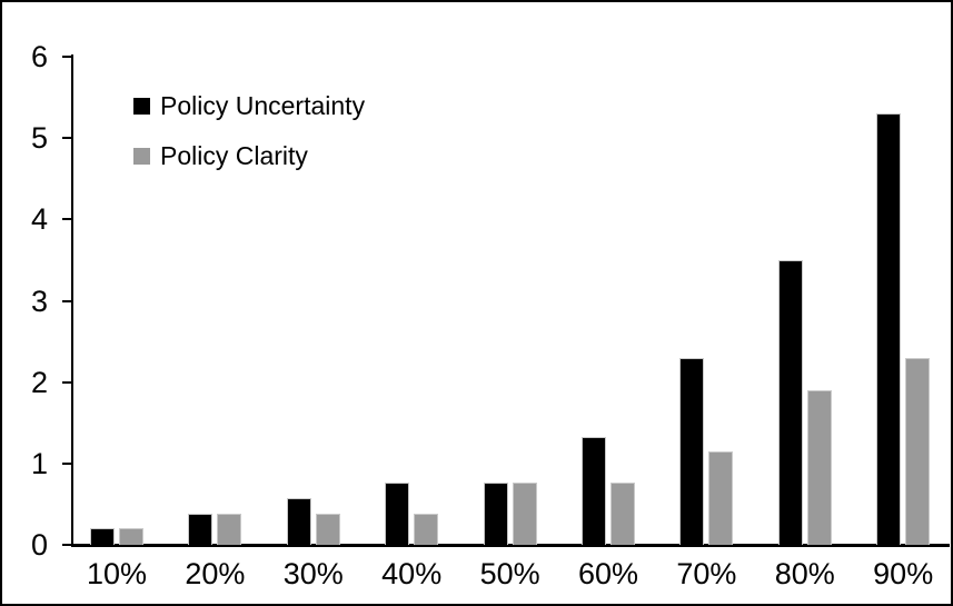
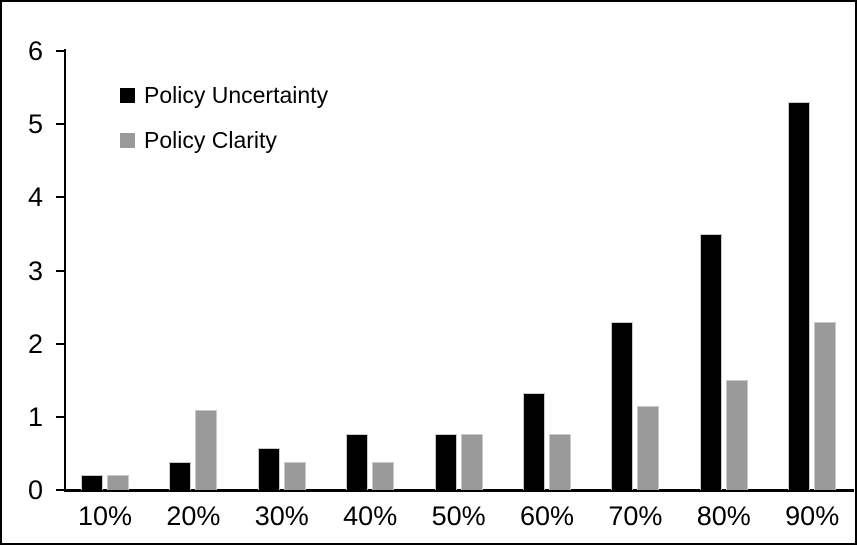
Policy Clarity/20%: 0.4 -> 1.1
Policy Clarity/80%: 1.9 -> 1.5
